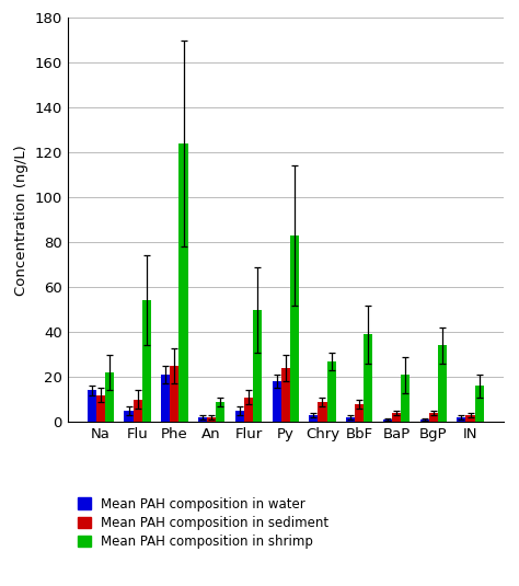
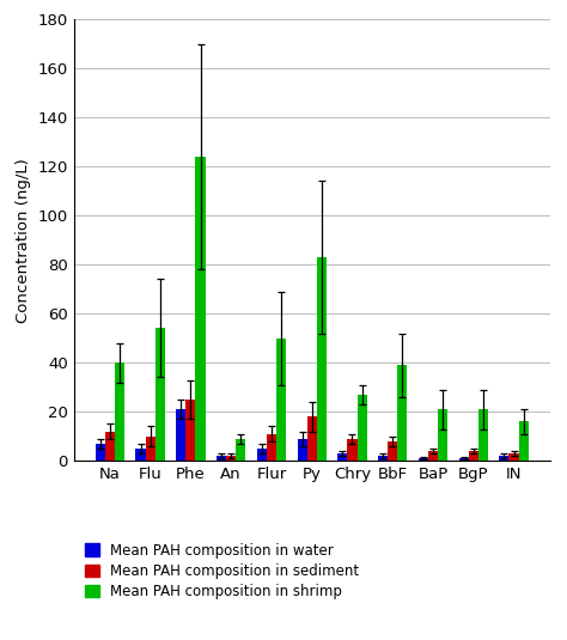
Mean PAH composition in water/Na: 14 -> 7
Mean PAH composition in shrimp/Na: 22 -> 40
Mean PAH composition in water/Py: 18 -> 9
Mean PAH composition in sediment/Py: 24 -> 18
Mean PAH composition in shrimp/BgP: 34 -> 21
